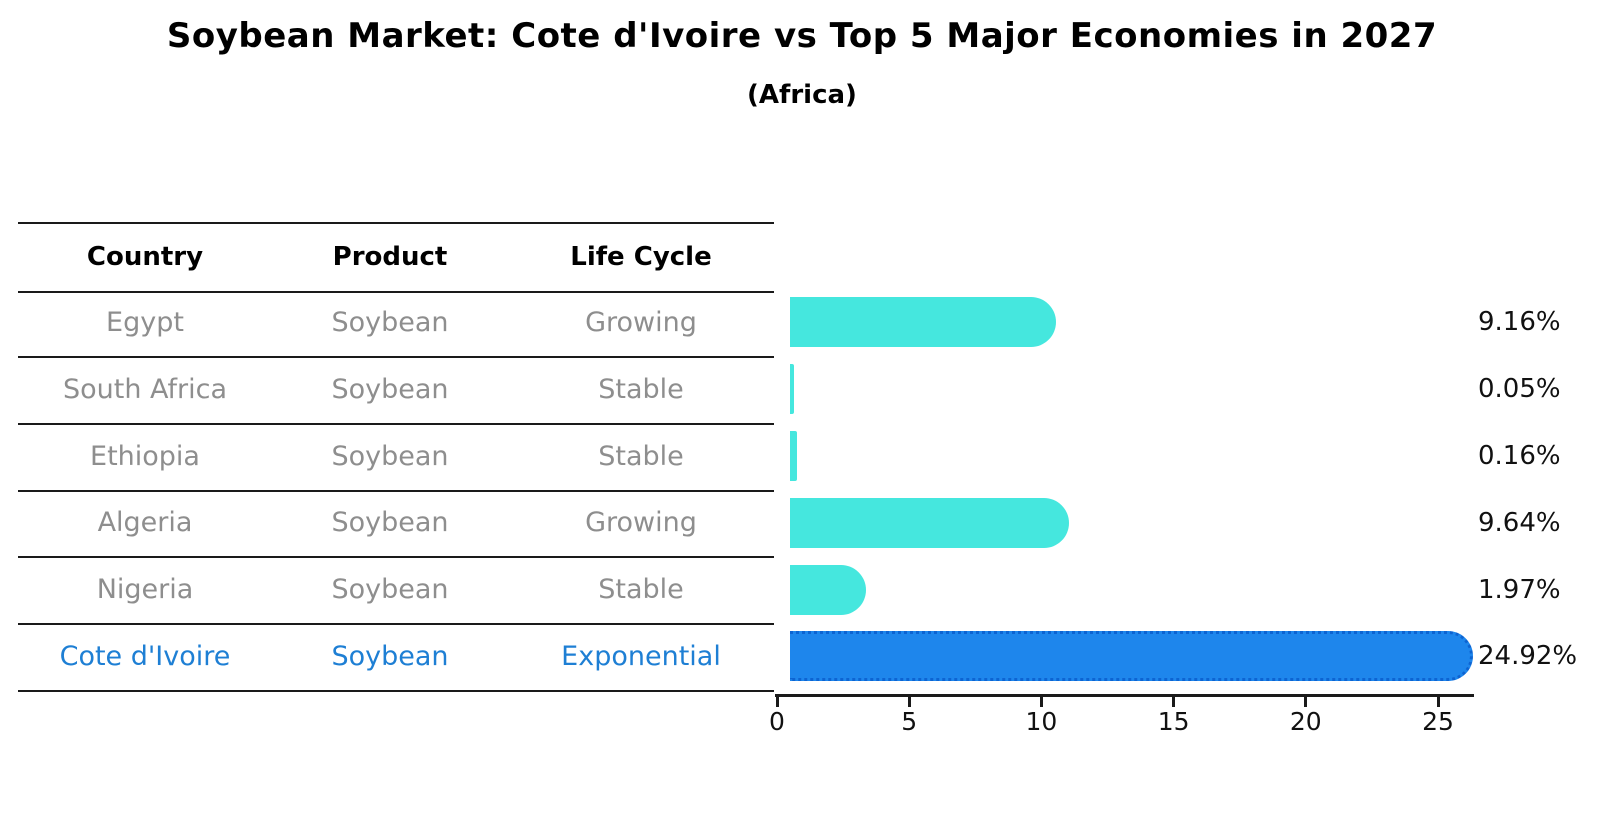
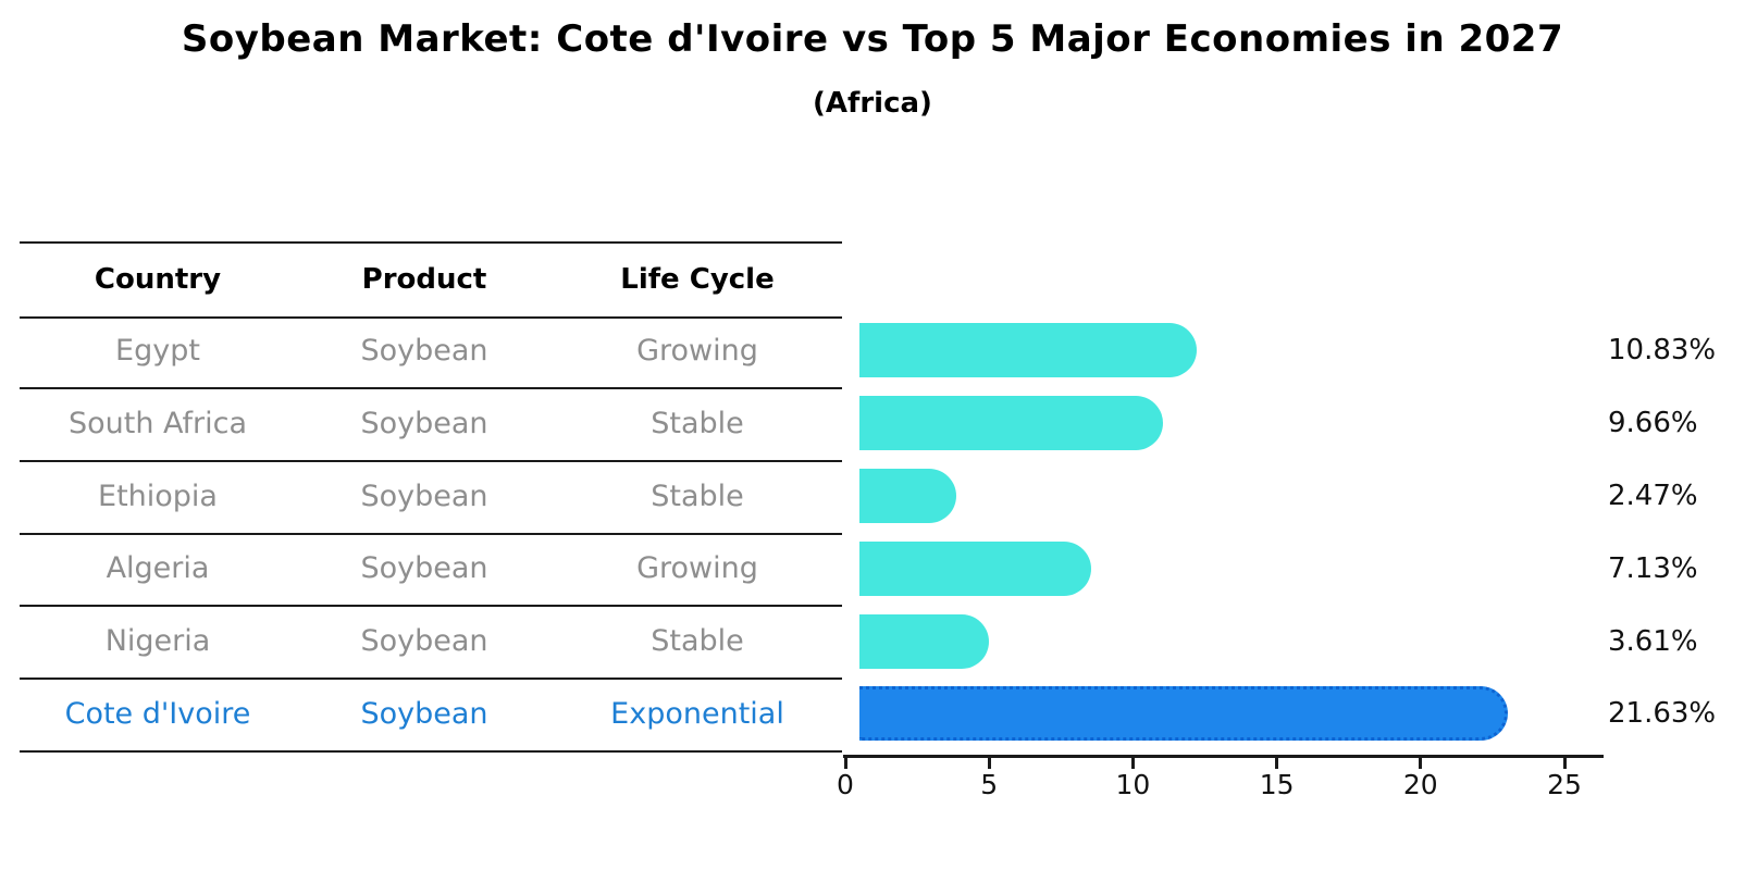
Egypt: 9.16% -> 10.83%
South Africa: 0.05% -> 9.66%
Ethiopia: 0.16% -> 2.47%
Algeria: 9.64% -> 7.13%
Nigeria: 1.97% -> 3.61%
Cote d'Ivoire: 24.92% -> 21.63%
